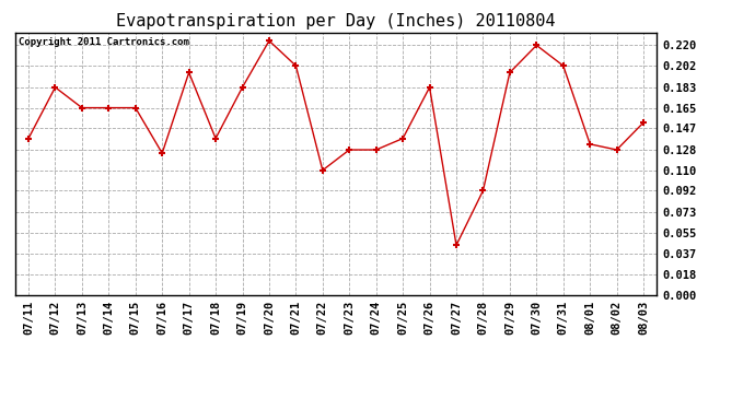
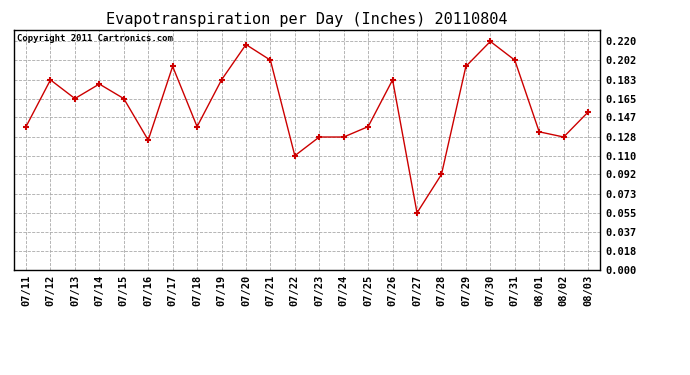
07/14: 0.165 -> 0.179
07/20: 0.224 -> 0.217
07/27: 0.044 -> 0.055
